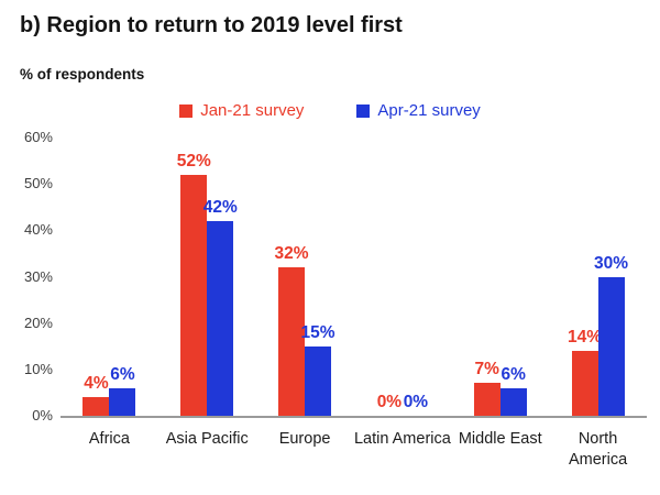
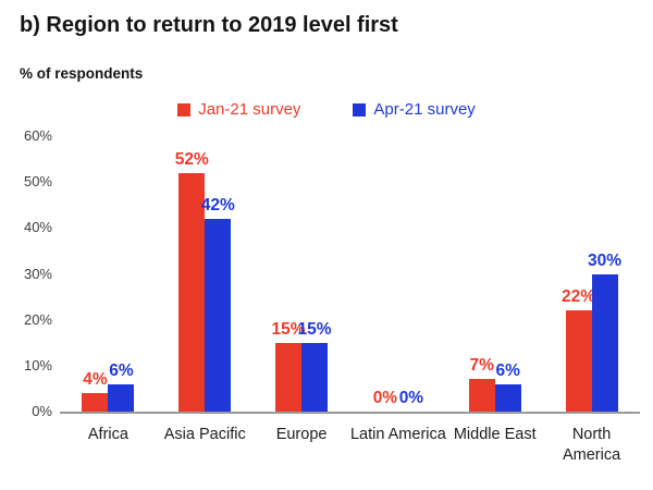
Jan-21 survey/Europe: 32% -> 15%
Jan-21 survey/North America: 14% -> 22%
